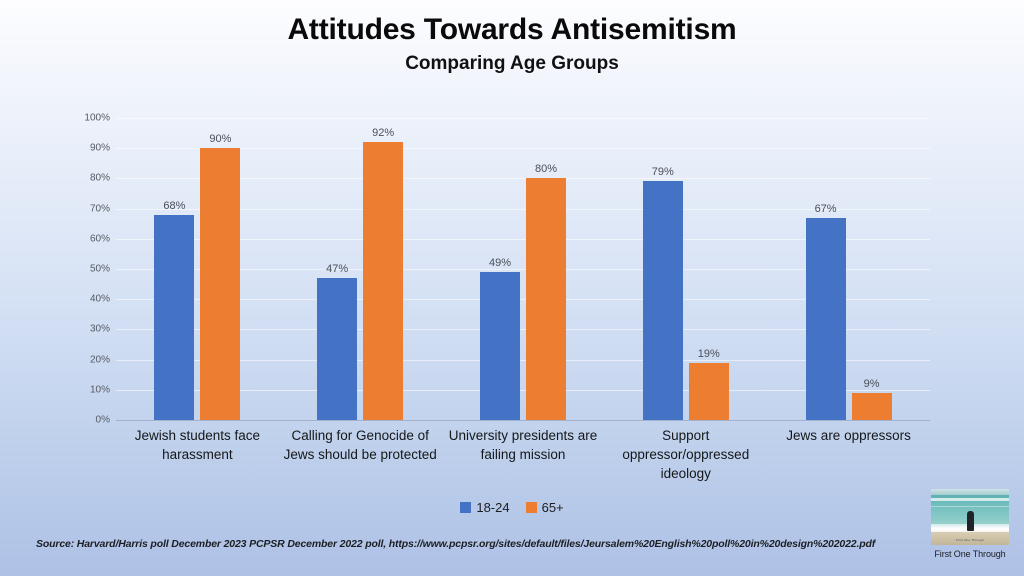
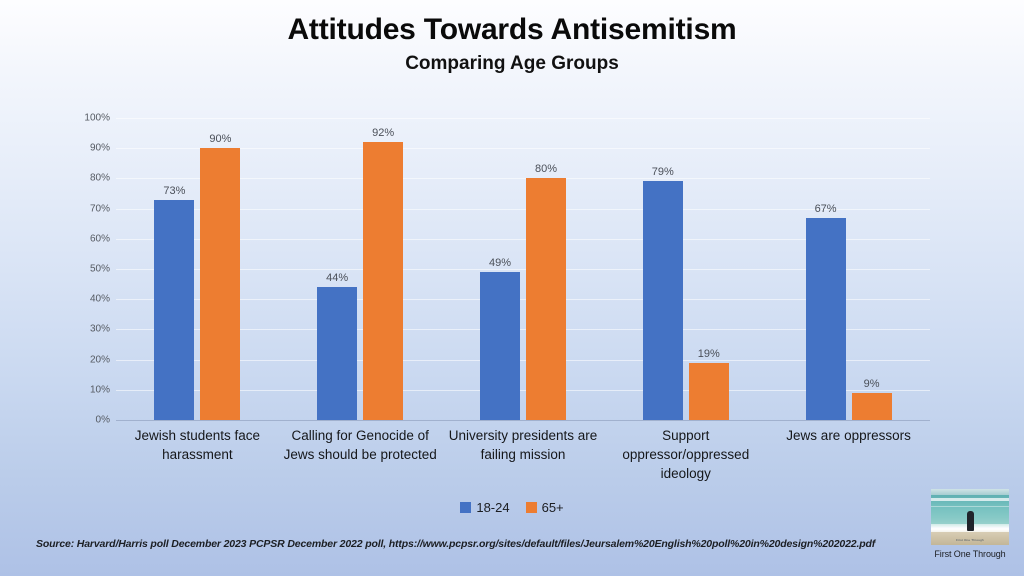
18-24/Jewish students face harassment: 68% -> 73%
18-24/Calling for Genocide of Jews should be protected: 47% -> 44%
